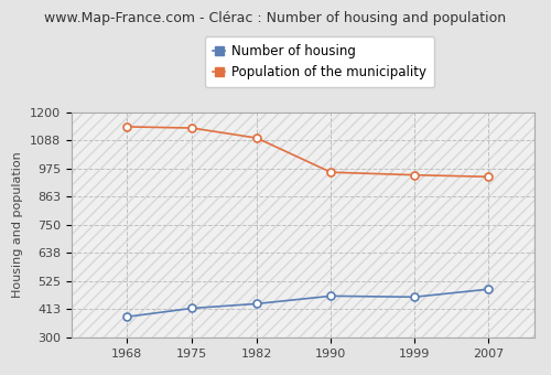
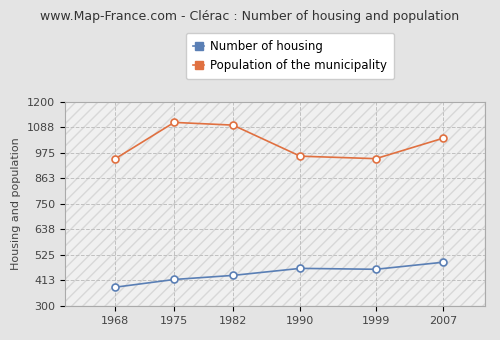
Population of the municipality/1968: 1143 -> 950
Population of the municipality/1975: 1138 -> 1110
Population of the municipality/2007: 943 -> 1040
